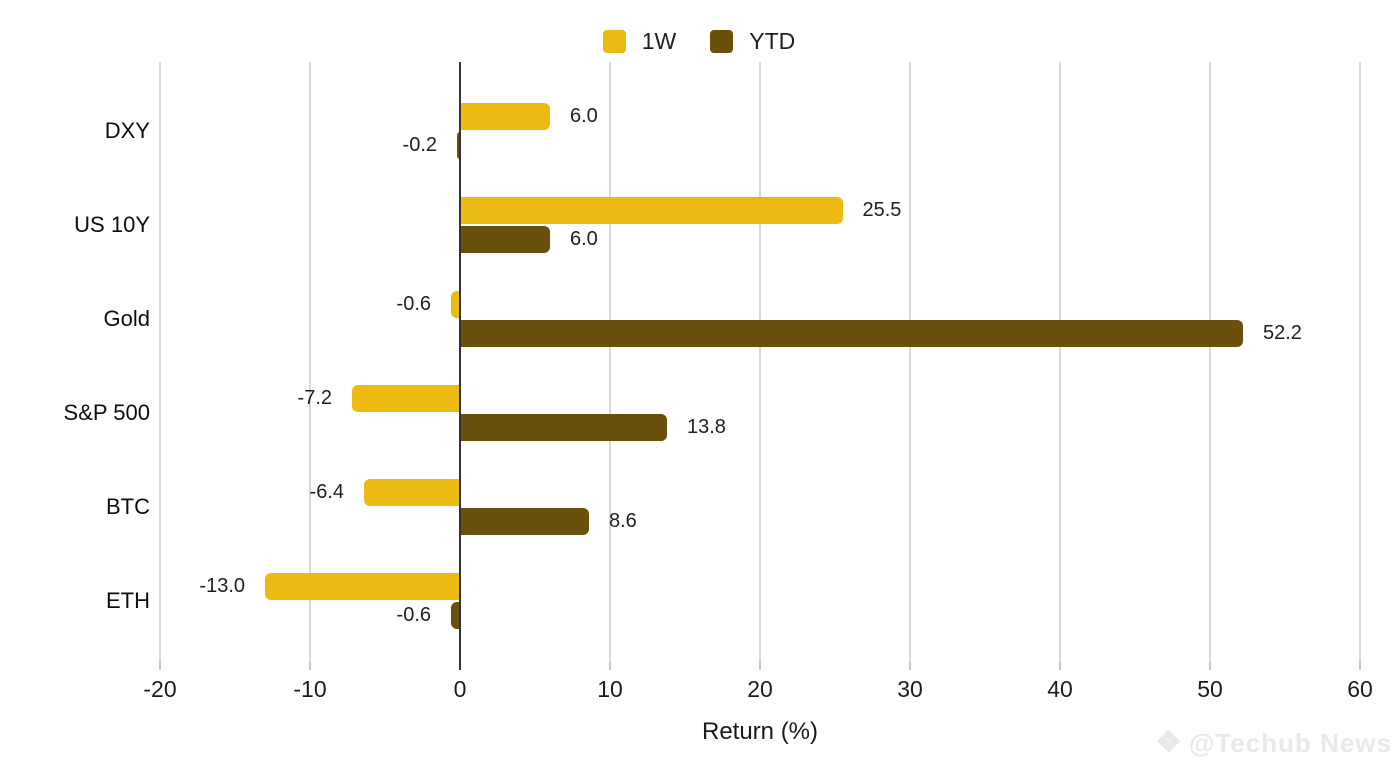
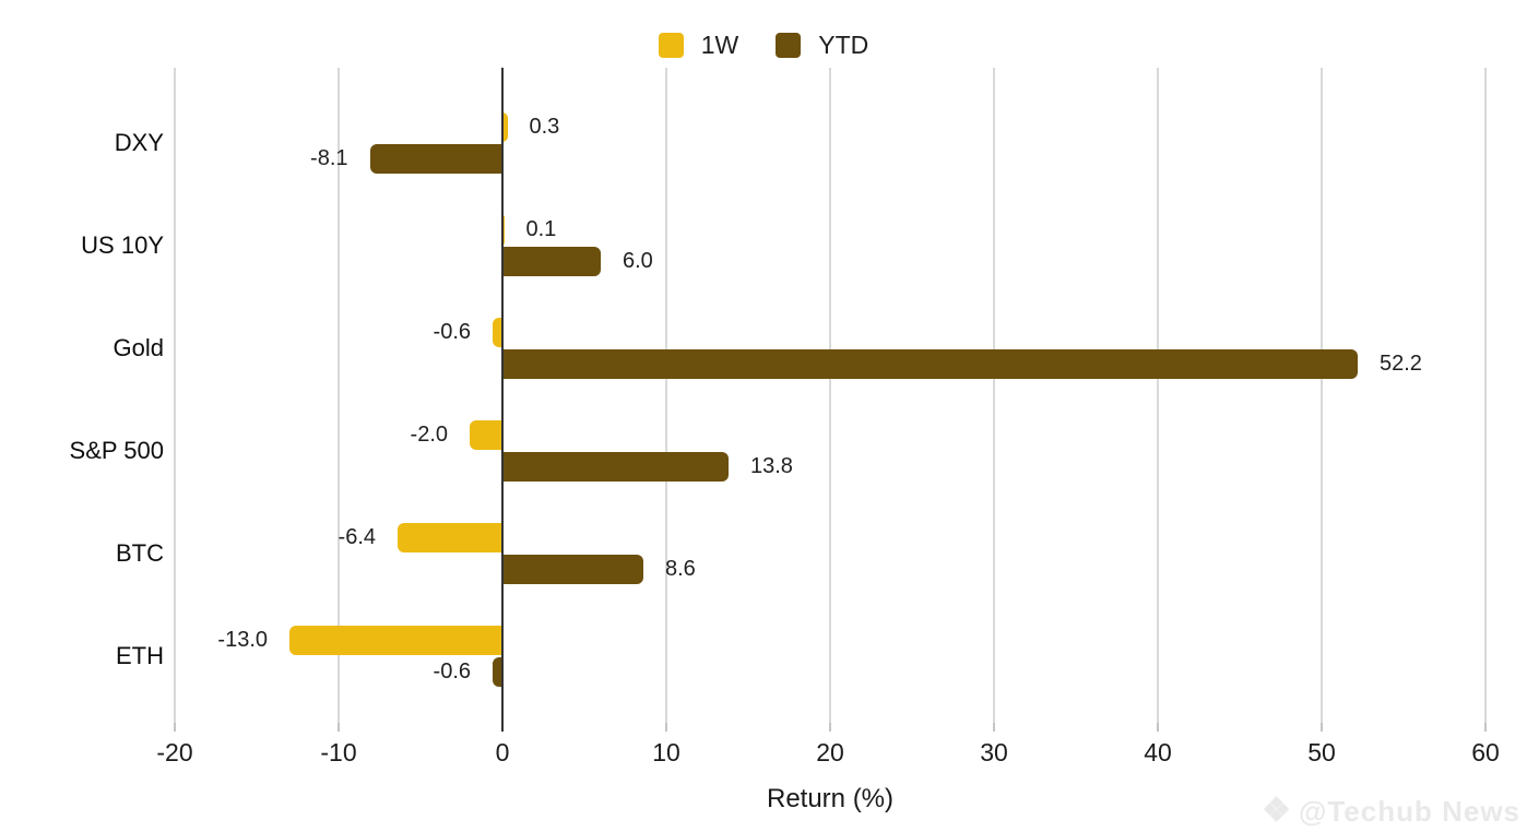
1W/DXY: 6.0 -> 0.3
YTD/DXY: -0.2 -> -8.1
1W/US 10Y: 25.5 -> 0.1
1W/S&P 500: -7.2 -> -2.0
